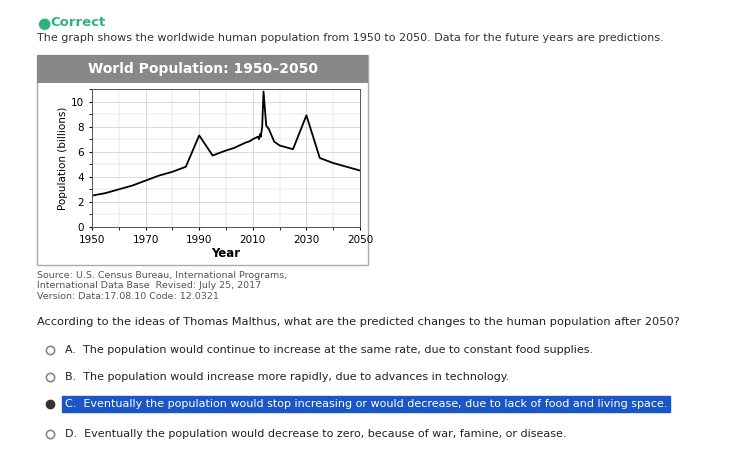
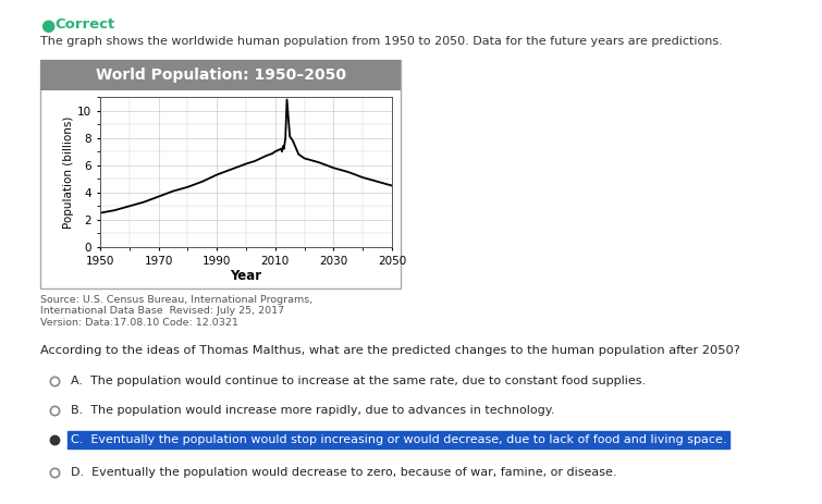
1990: 7.3 -> 5.3
2030: 8.9 -> 5.8
